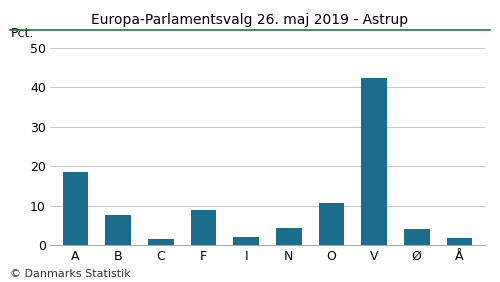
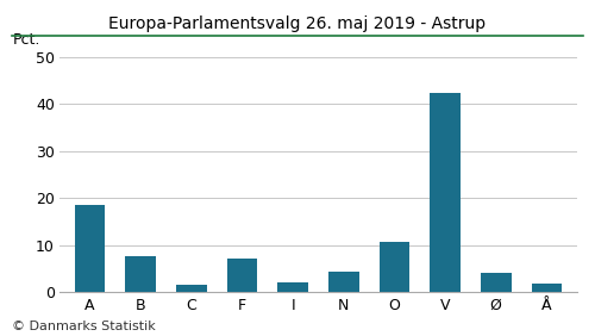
F: 9.0 -> 7.3
